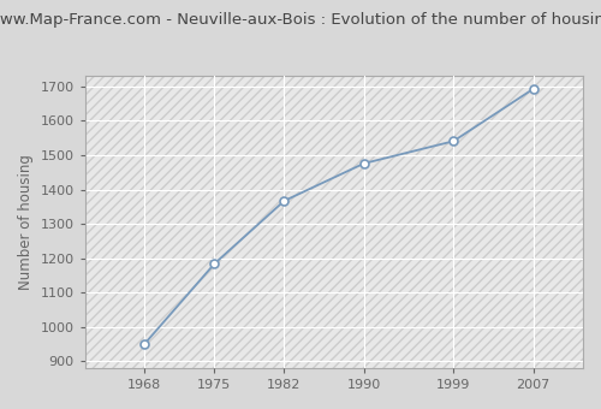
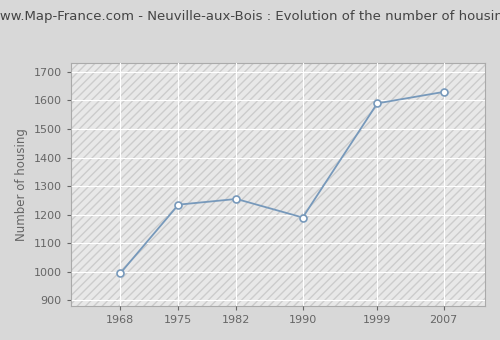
1968: 951 -> 995
1975: 1184 -> 1235
1982: 1367 -> 1255
1990: 1476 -> 1190
1999: 1541 -> 1590
2007: 1693 -> 1630
